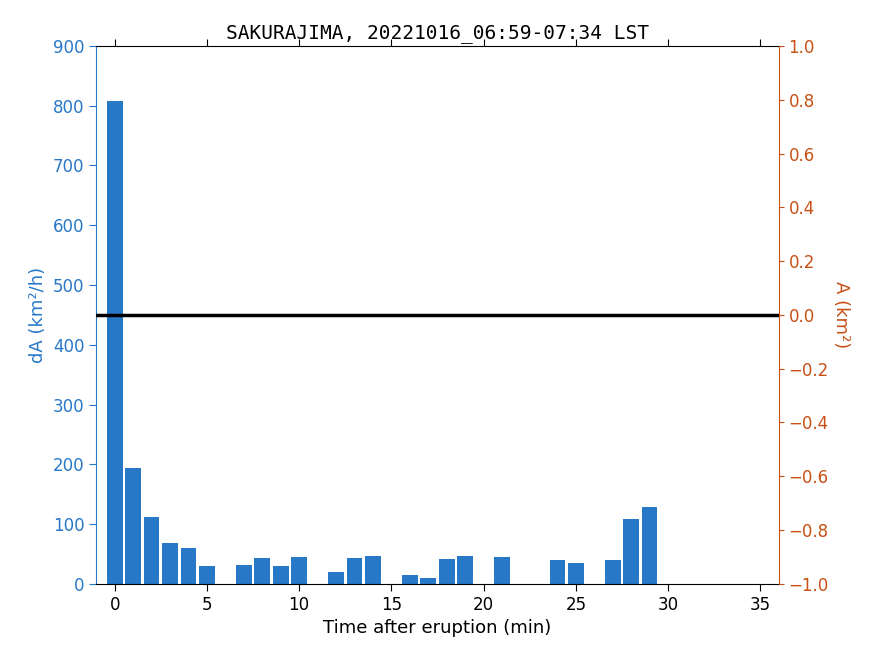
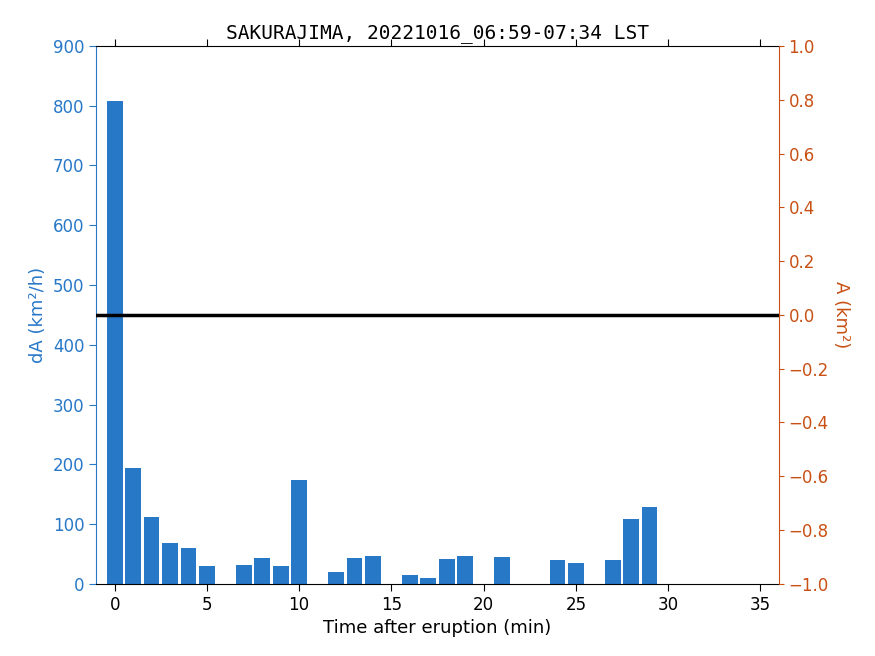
10: 45 -> 174
